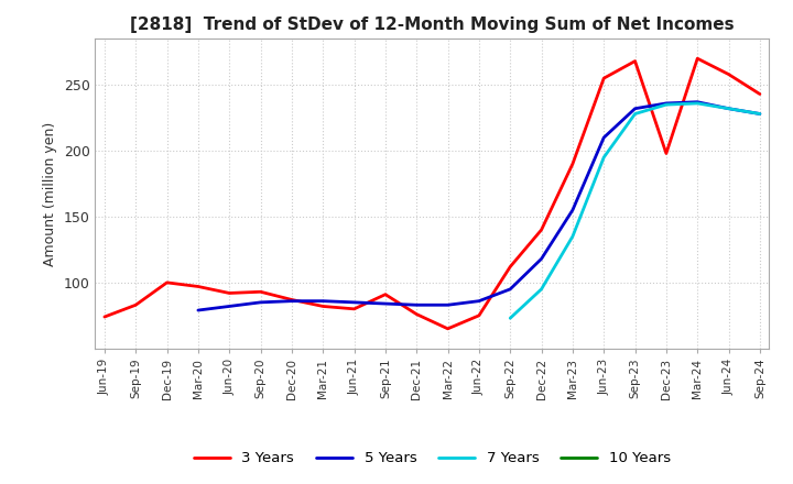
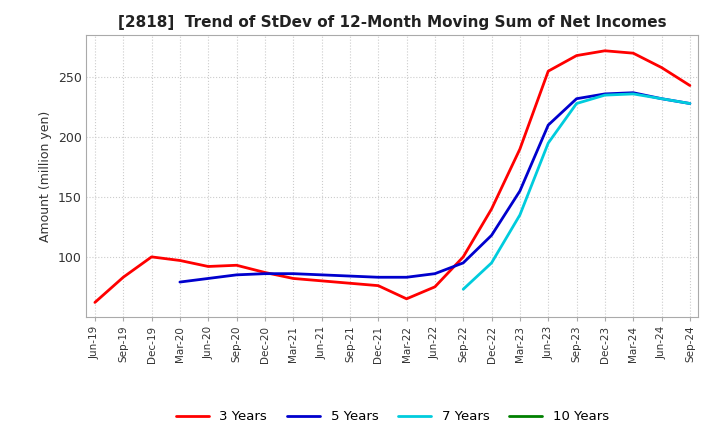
3 Years/Jun-19: 74 -> 62
3 Years/Sep-21: 91 -> 78
3 Years/Sep-22: 112 -> 100
3 Years/Dec-23: 198 -> 272
